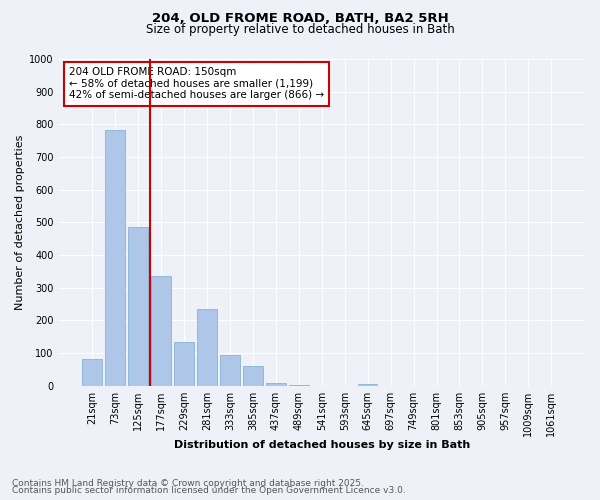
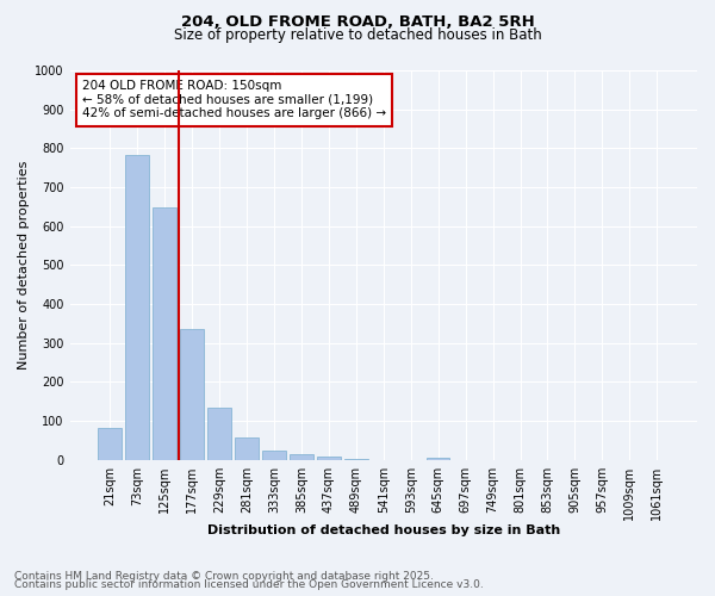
125sqm: 485 -> 648
281sqm: 235 -> 57
333sqm: 95 -> 25
385sqm: 60 -> 14
